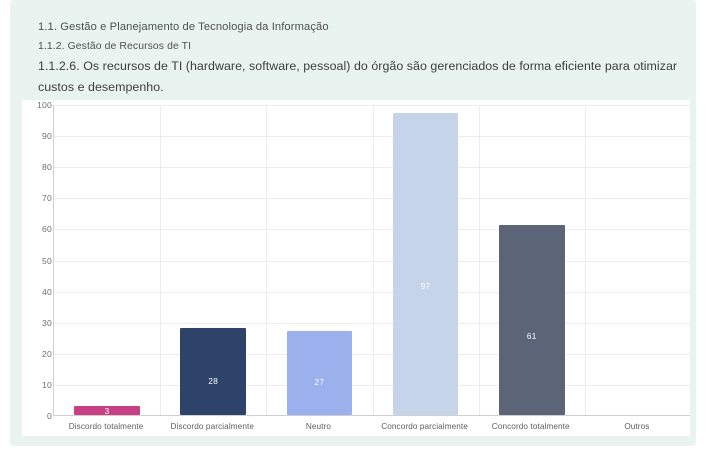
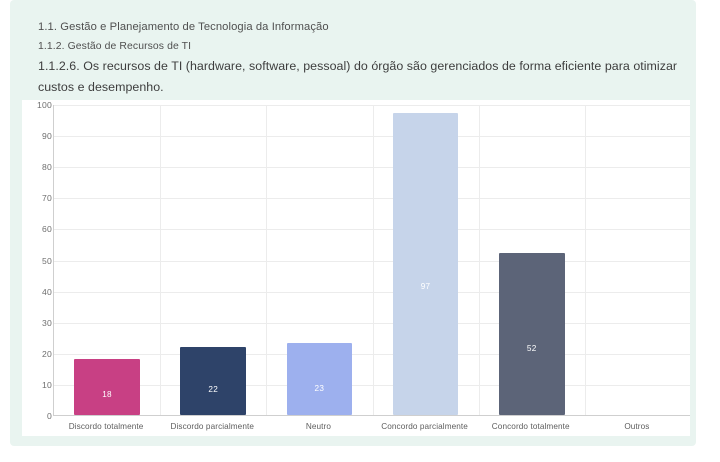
Discordo totalmente: 3 -> 18
Discordo parcialmente: 28 -> 22
Neutro: 27 -> 23
Concordo totalmente: 61 -> 52
